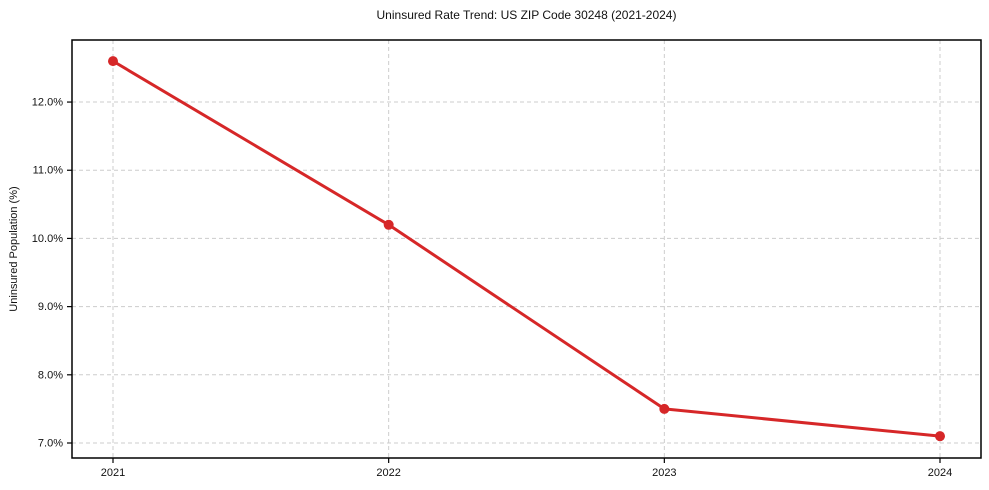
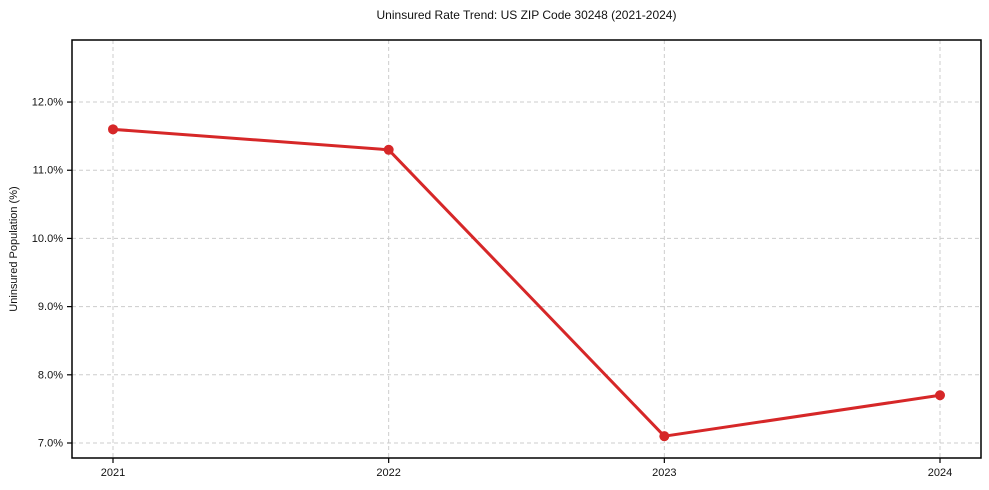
2021: 12.6% -> 11.6%
2022: 10.2% -> 11.3%
2023: 7.5% -> 7.1%
2024: 7.1% -> 7.7%
